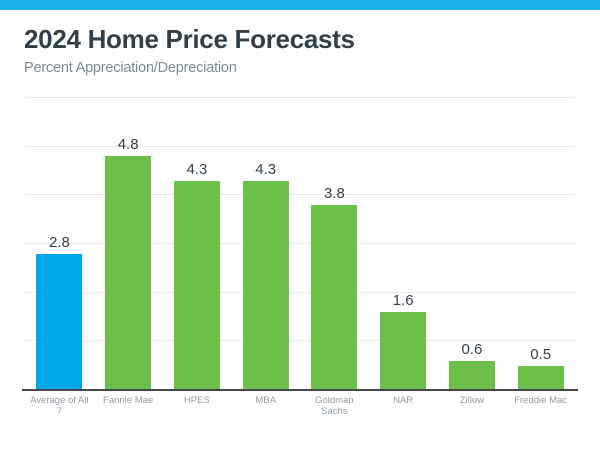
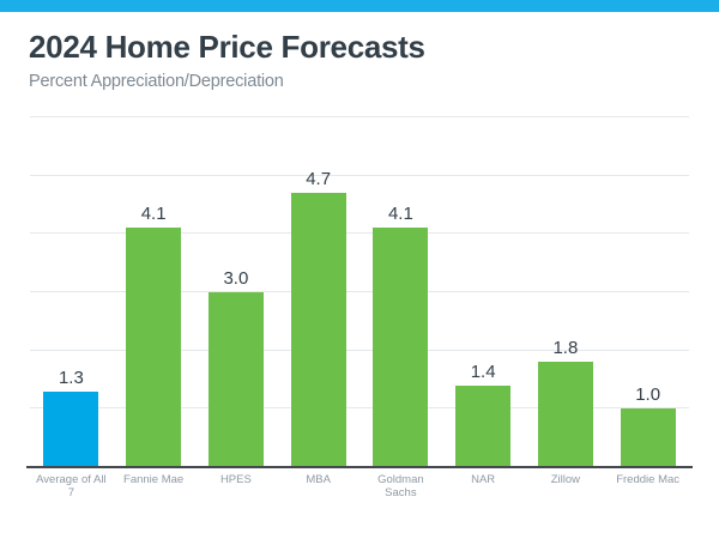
Average of All 7: 2.8 -> 1.3
Fannie Mae: 4.8 -> 4.1
HPES: 4.3 -> 3.0
MBA: 4.3 -> 4.7
Goldman Sachs: 3.8 -> 4.1
NAR: 1.6 -> 1.4
Zillow: 0.6 -> 1.8
Freddie Mac: 0.5 -> 1.0
